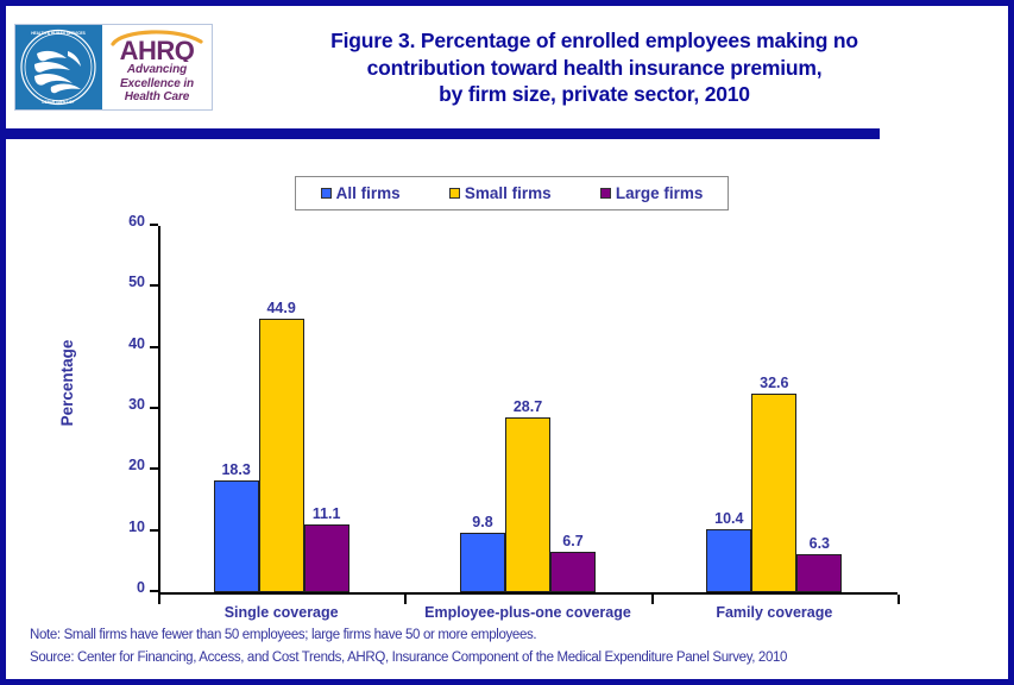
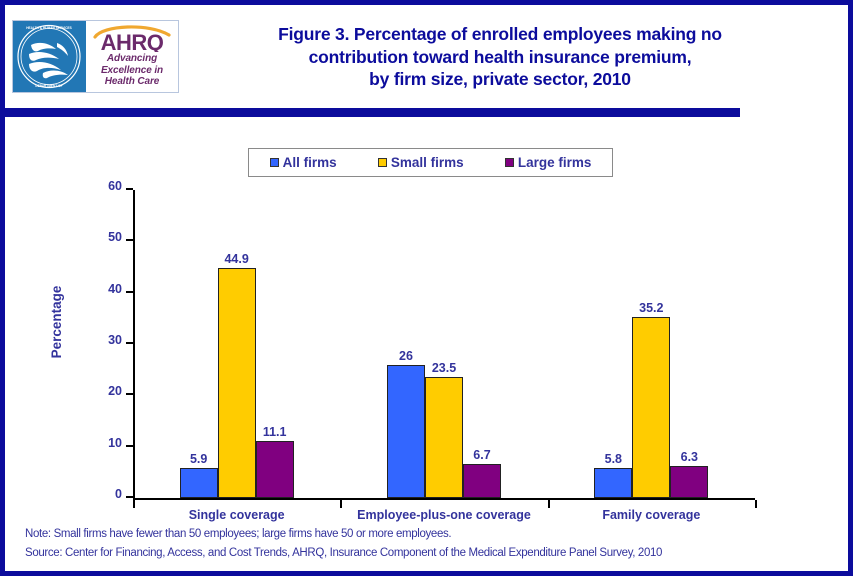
All firms/Single coverage: 18.3 -> 5.9
All firms/Employee-plus-one coverage: 9.8 -> 26
Small firms/Employee-plus-one coverage: 28.7 -> 23.5
All firms/Family coverage: 10.4 -> 5.8
Small firms/Family coverage: 32.6 -> 35.2
